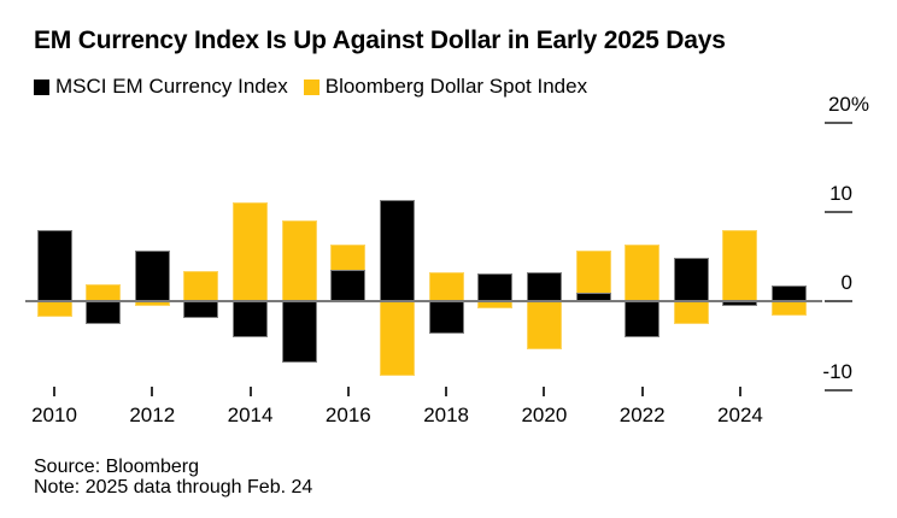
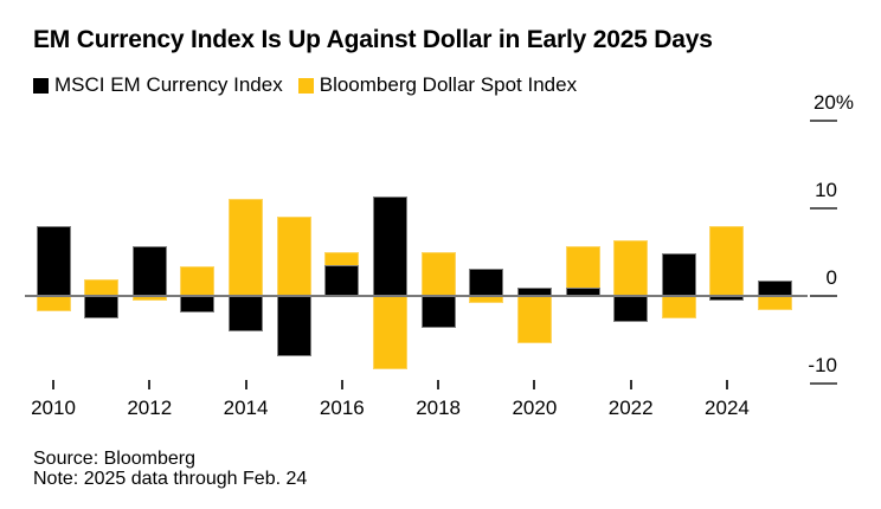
Bloomberg Dollar Spot Index/2016: 6 -> 5
Bloomberg Dollar Spot Index/2018: 3 -> 5
MSCI EM Currency Index/2020: 3 -> 1
MSCI EM Currency Index/2022: -4 -> -3
